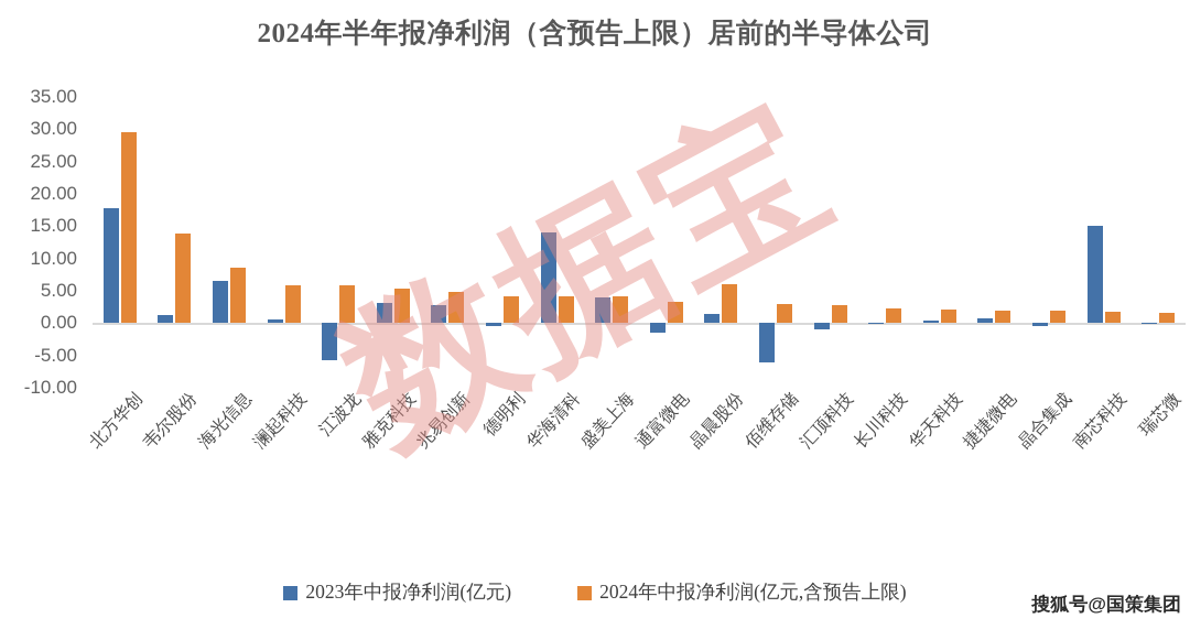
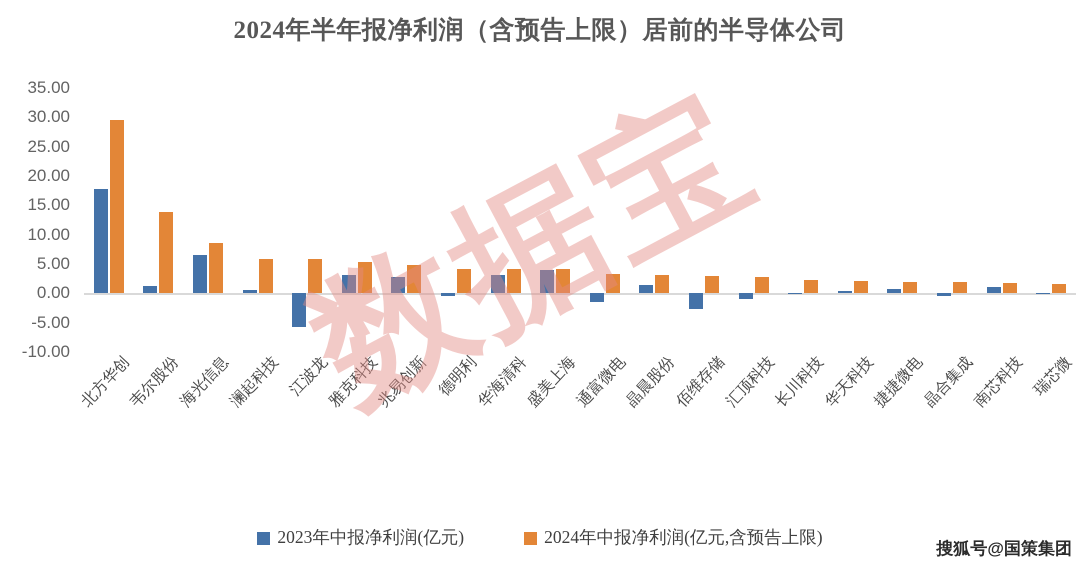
2023年中报净利润(亿元)/华海清科: 14 -> 3
2024年中报净利润(亿元,含预告上限)/晶晨股份: 6 -> 3
2023年中报净利润(亿元)/佰维存储: -6 -> -3
2023年中报净利润(亿元)/南芯科技: 15 -> 1
